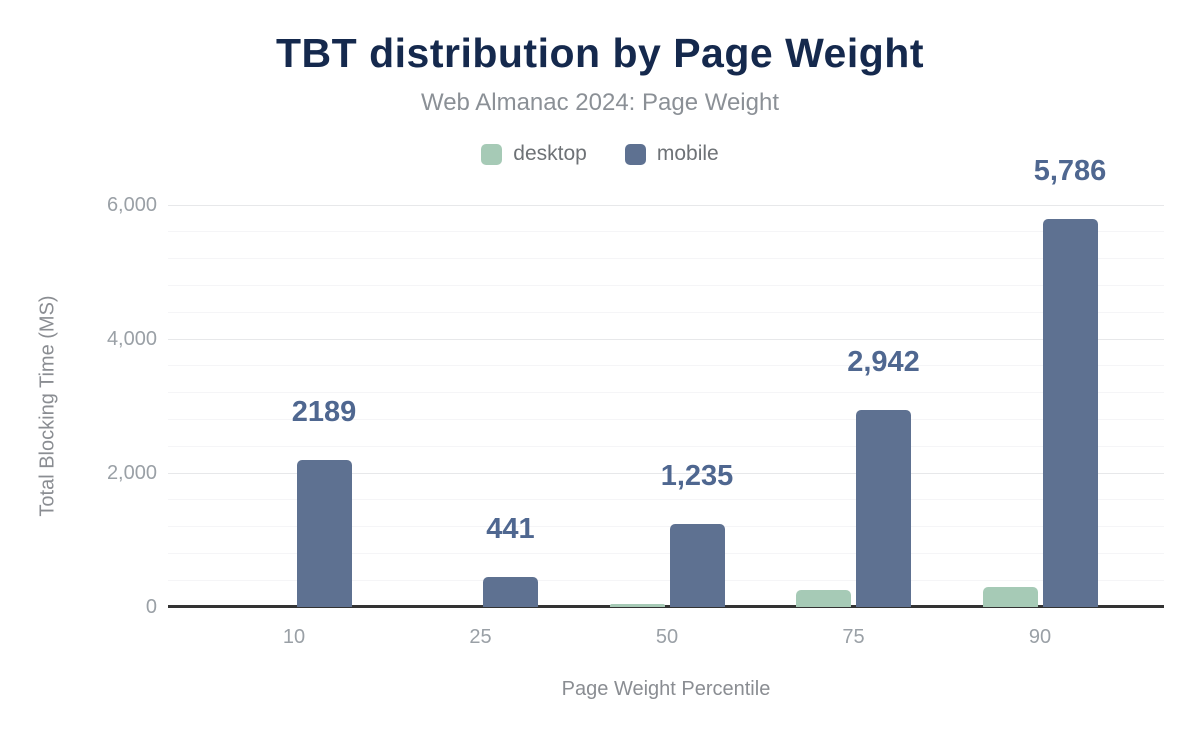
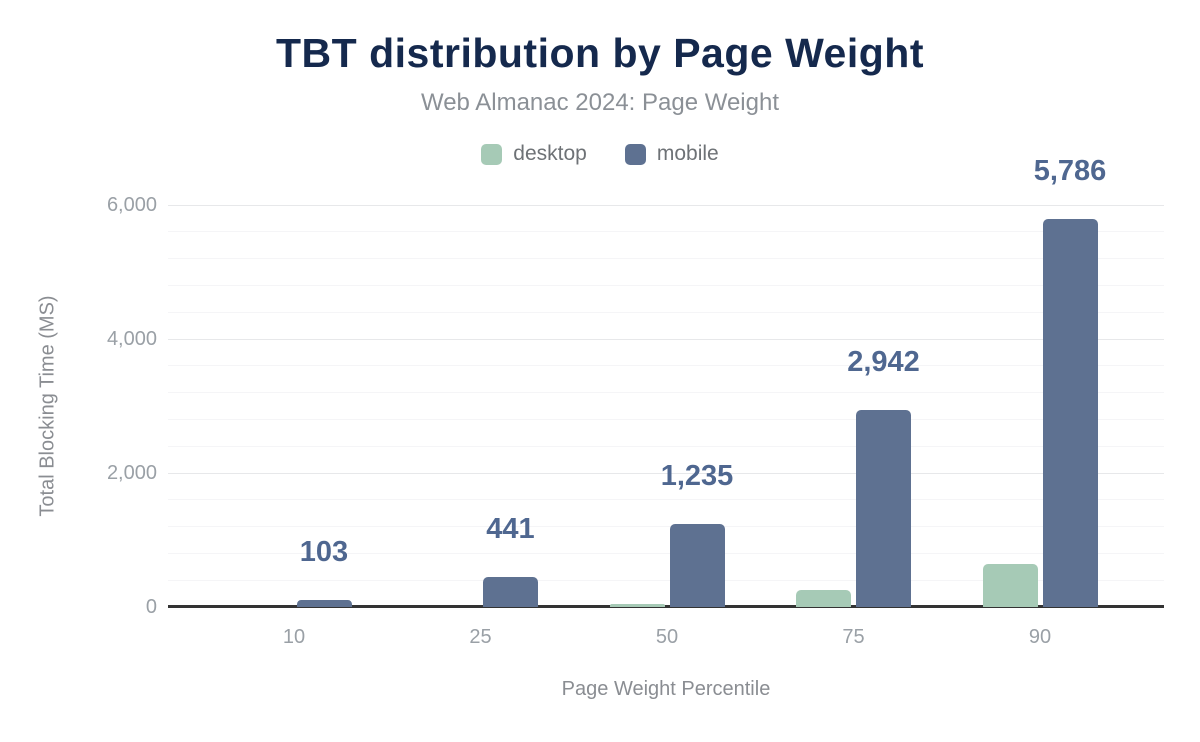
mobile/10: 2189 -> 103
desktop/90: 300 -> 600
